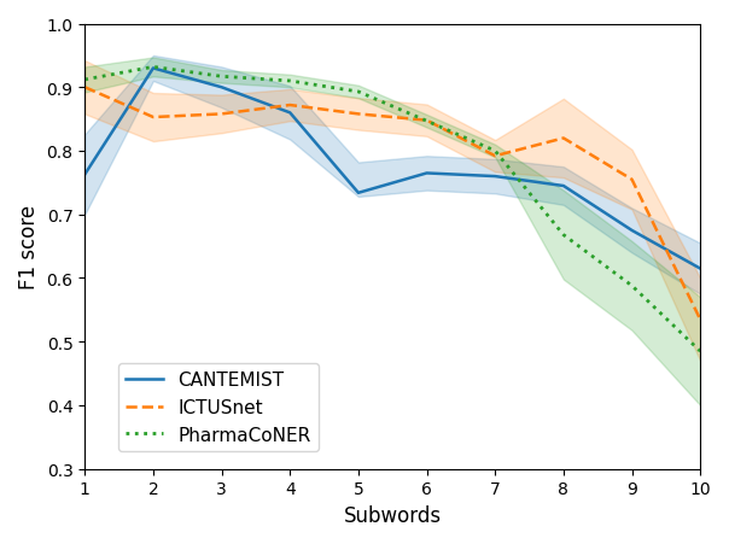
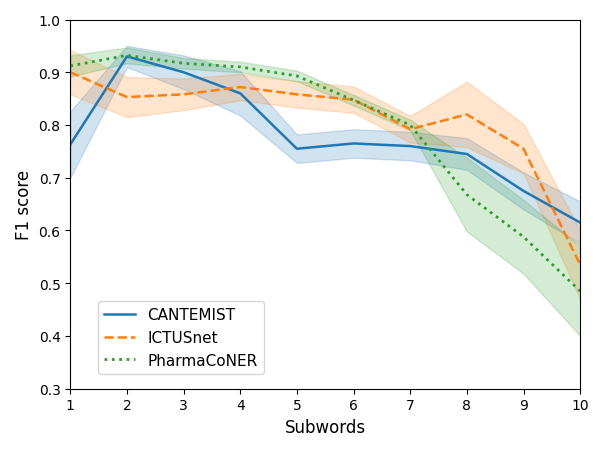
CANTEMIST/5: 0.734 -> 0.755
